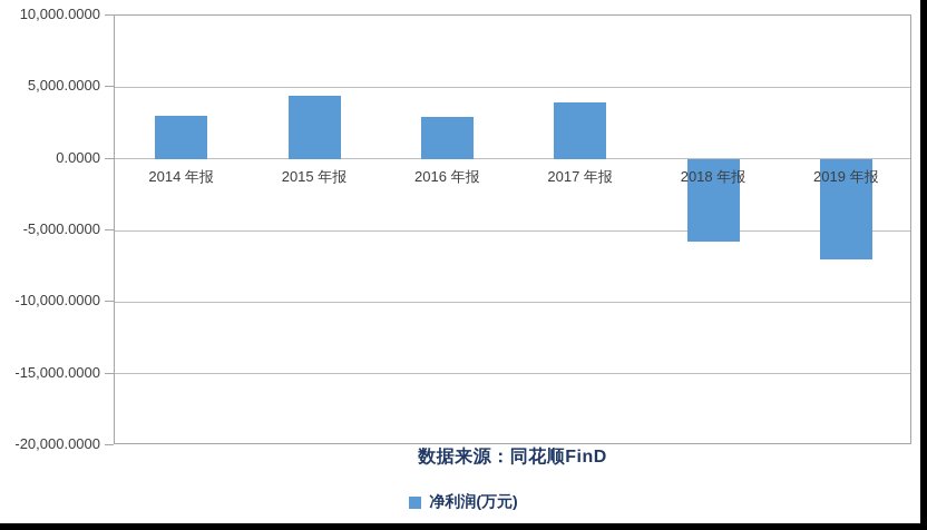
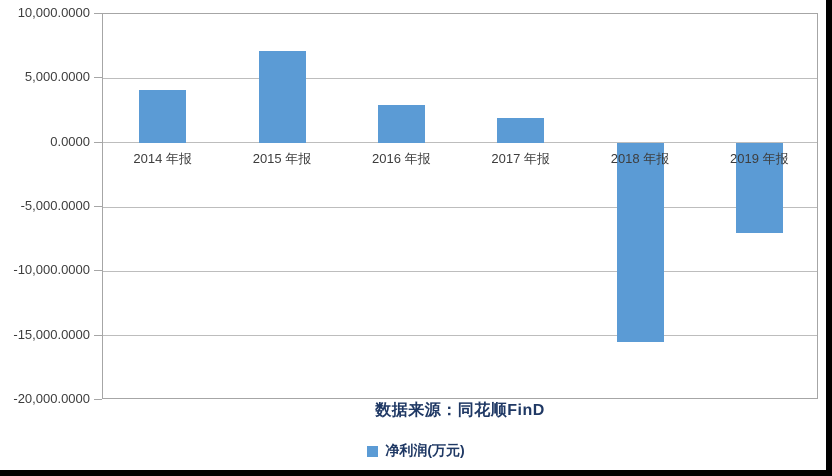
2014 年报: 3000 -> 4100
2015 年报: 4400 -> 7100
2017 年报: 3900 -> 1900
2018 年报: -5800 -> -15500
